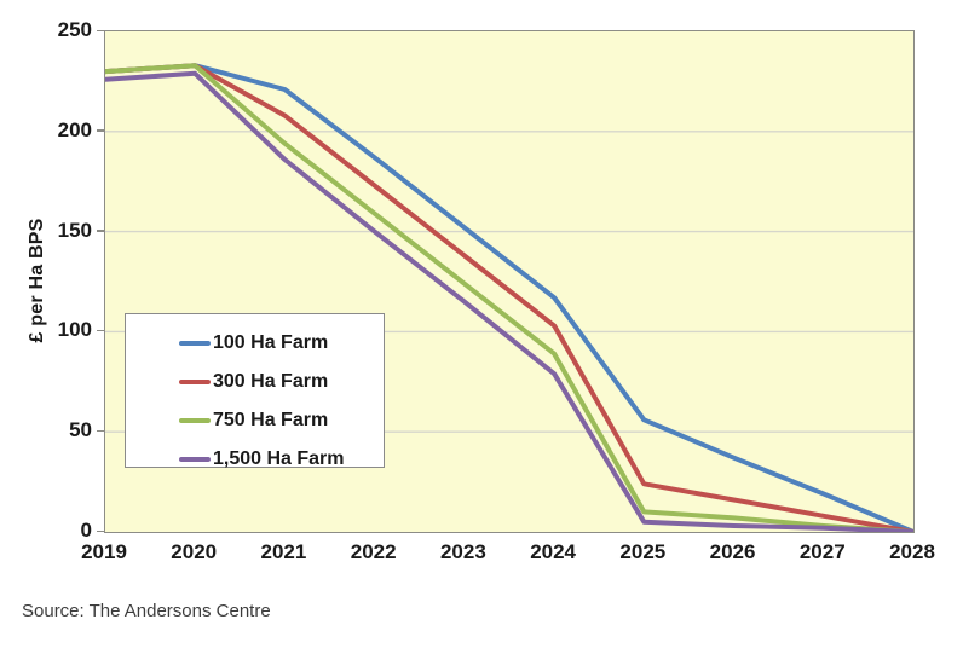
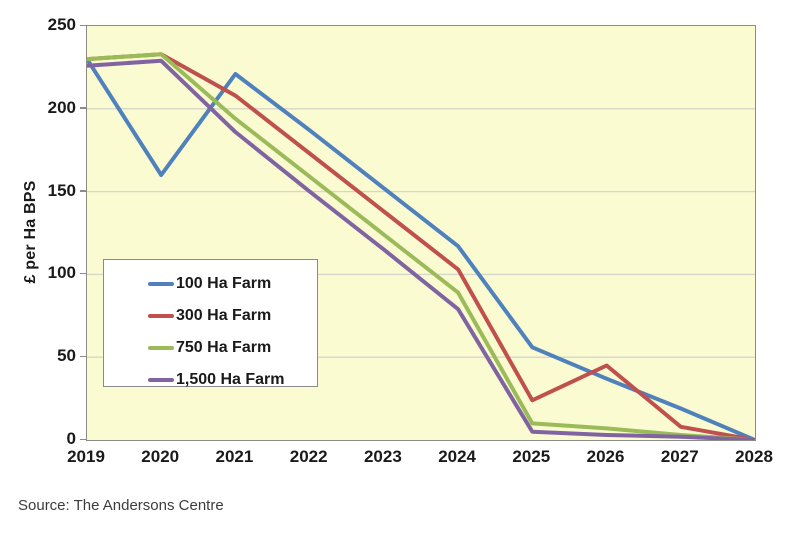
100 Ha Farm/2020: 233 -> 160
300 Ha Farm/2026: 16 -> 45
